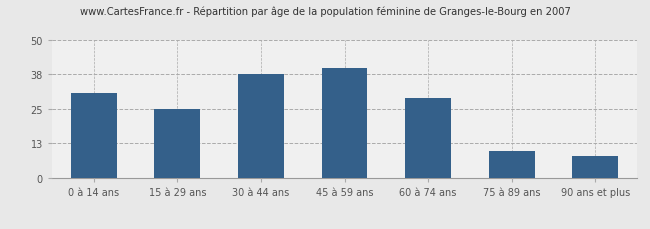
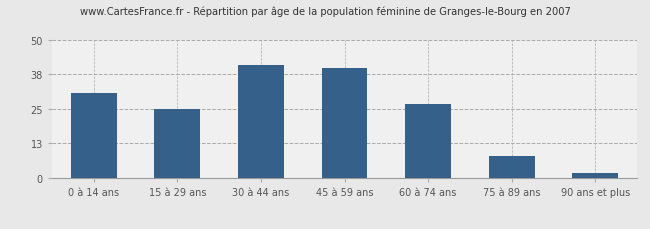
30 à 44 ans: 38 -> 41
60 à 74 ans: 29 -> 27
75 à 89 ans: 10 -> 8
90 ans et plus: 8 -> 2
